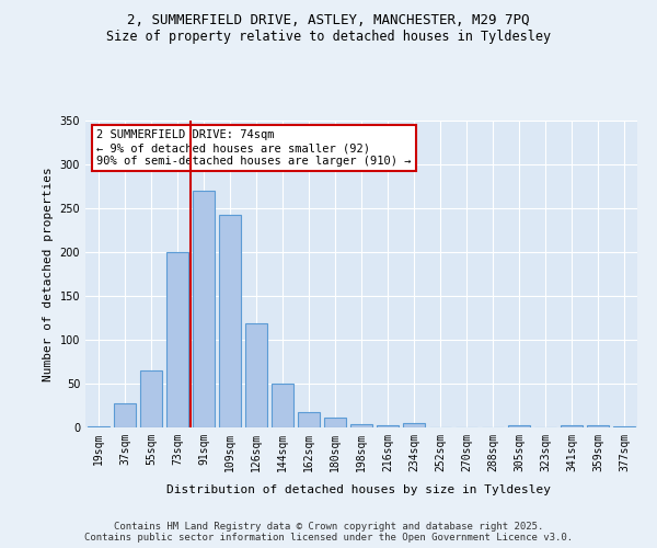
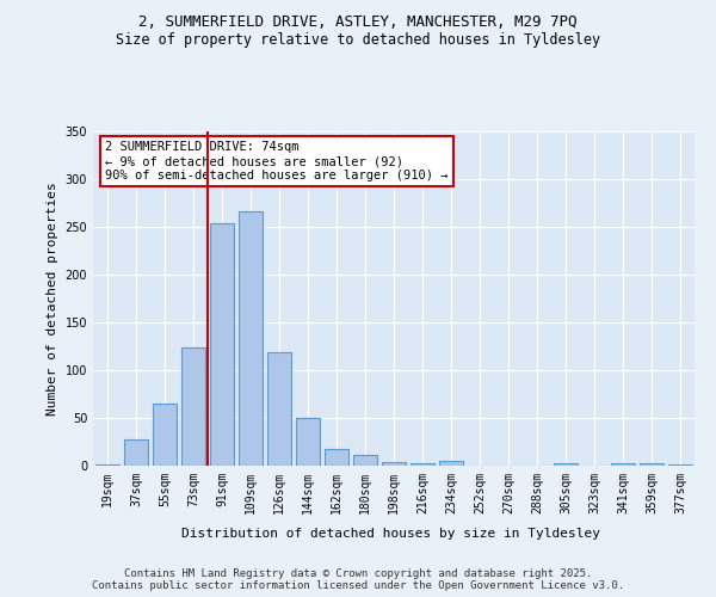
73sqm: 200 -> 124
91sqm: 270 -> 254
109sqm: 242 -> 266
